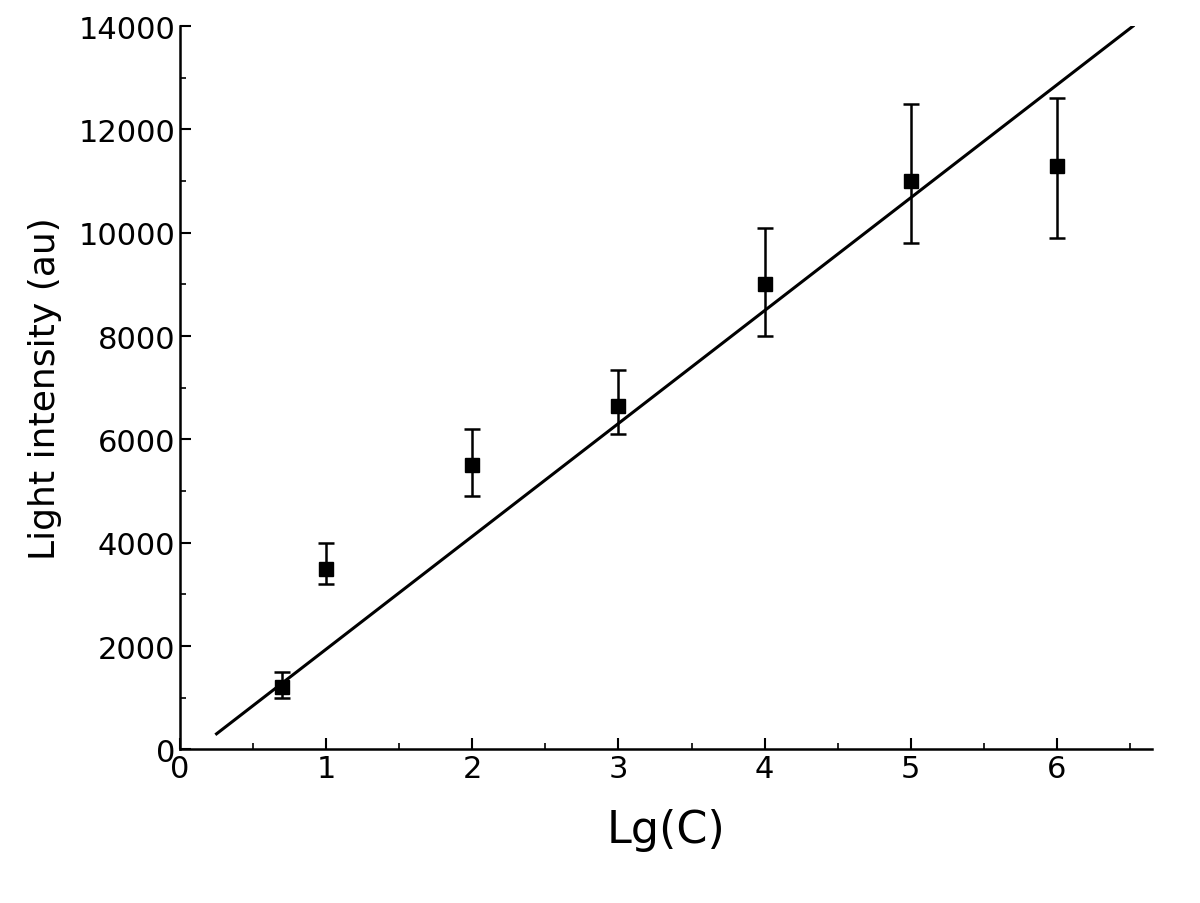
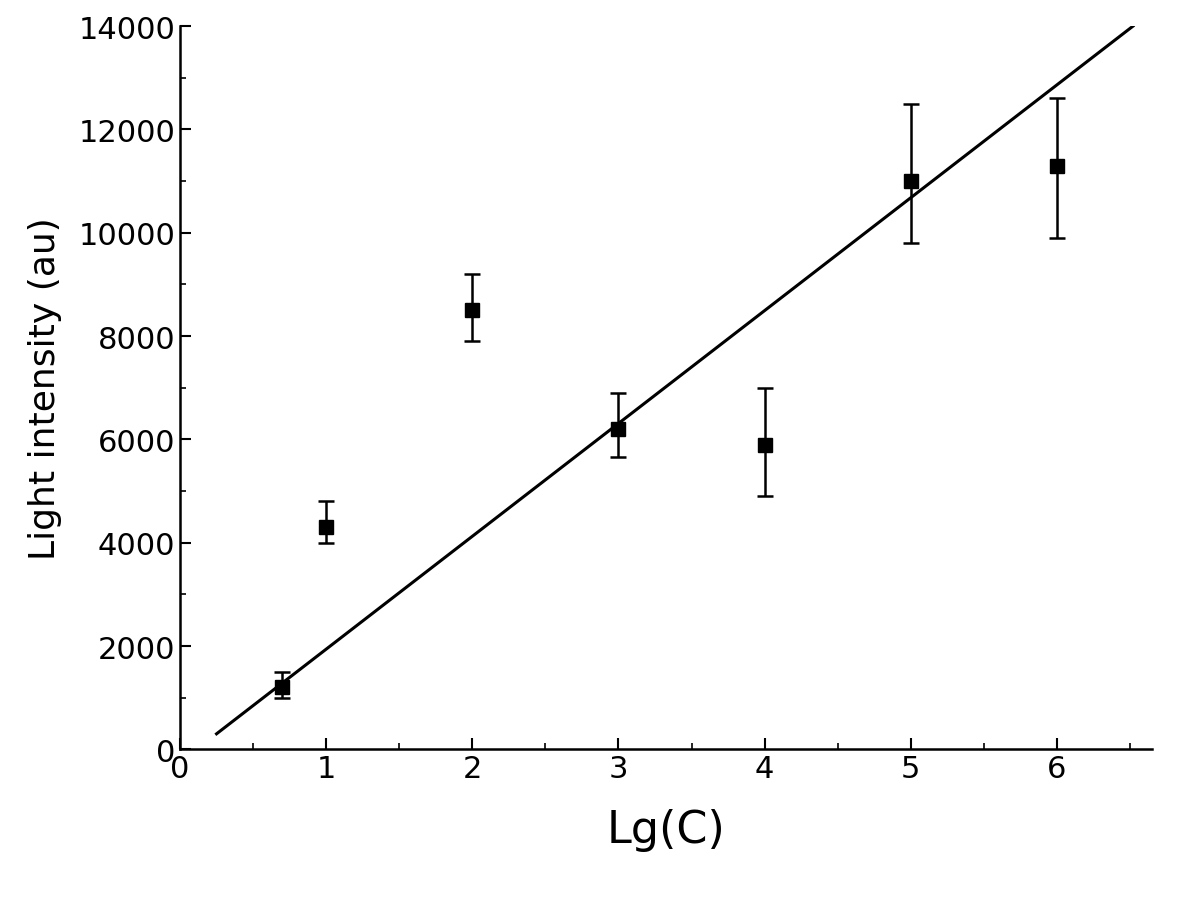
1: 3500 -> 4300
2: 5500 -> 8500
3: 6650 -> 6200
4: 9000 -> 5900
